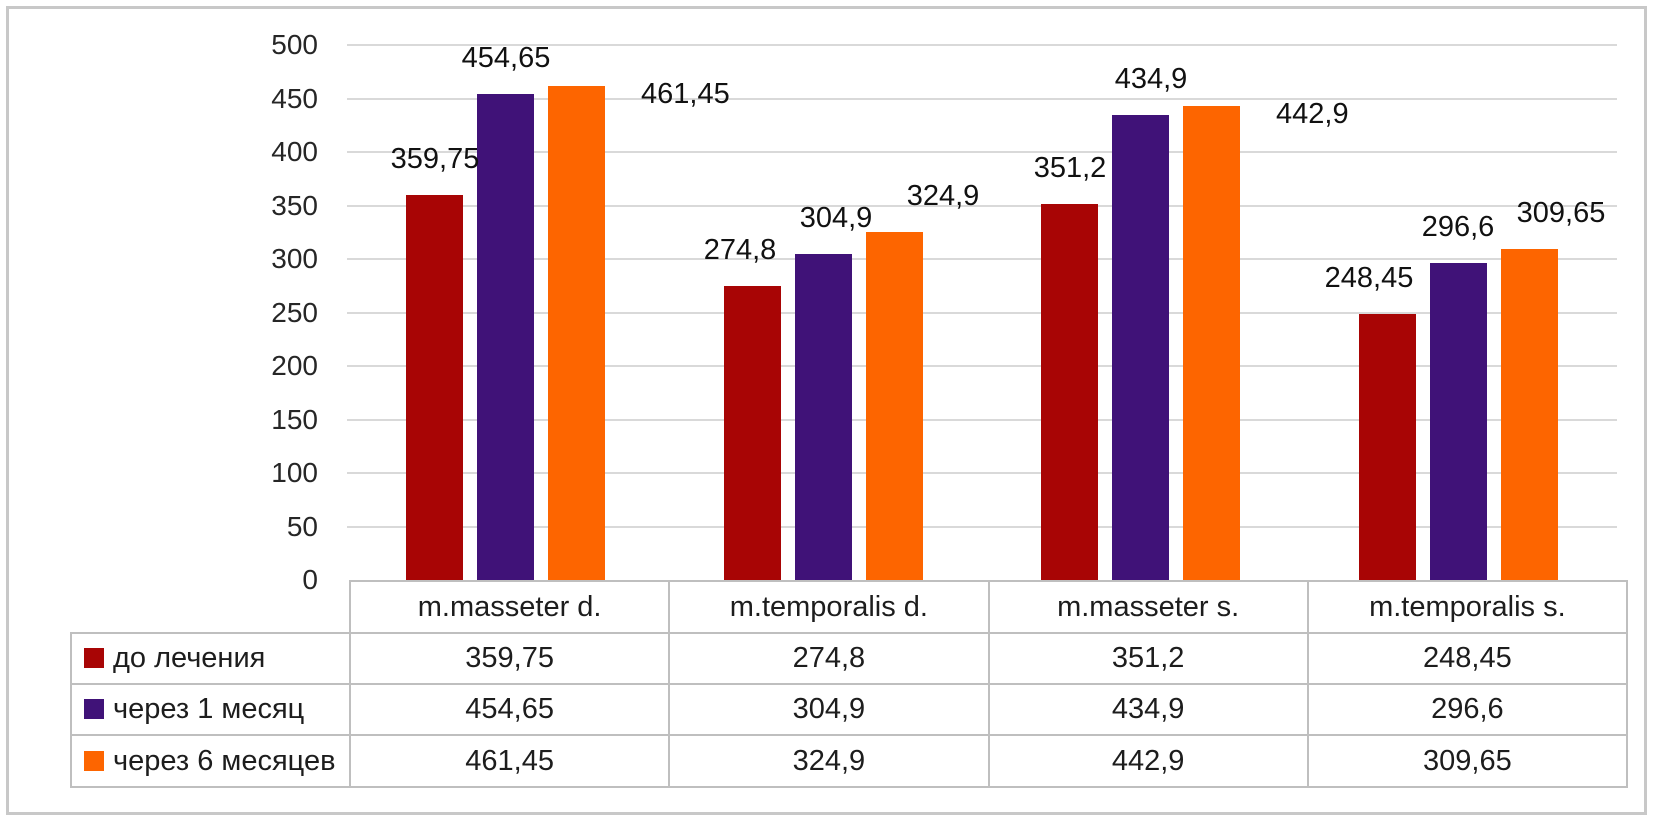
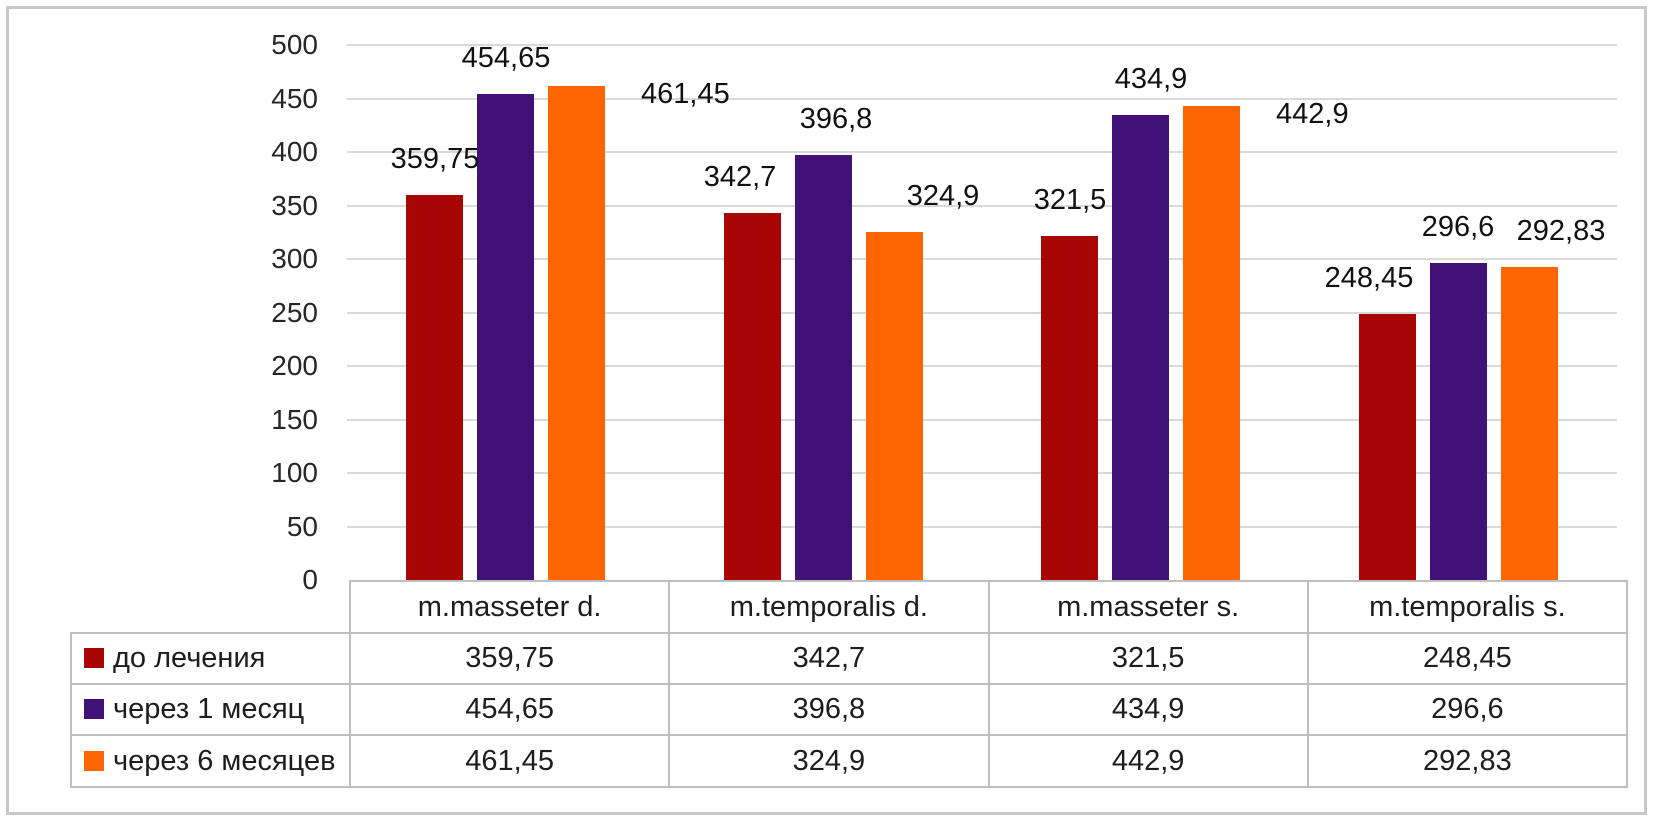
до лечения/m.temporalis d.: 274,8 -> 342,7
через 1 месяц/m.temporalis d.: 304,9 -> 396,8
до лечения/m.masseter s.: 351,2 -> 321,5
через 6 месяцев/m.temporalis s.: 309,65 -> 292,83
